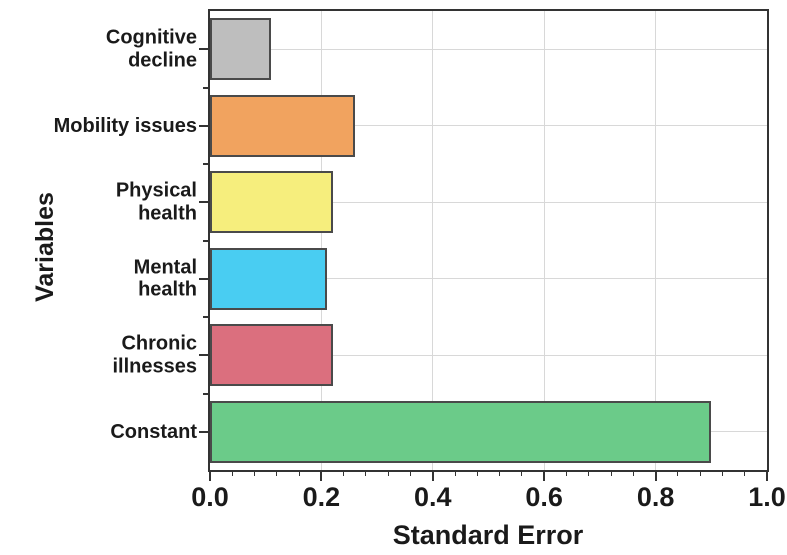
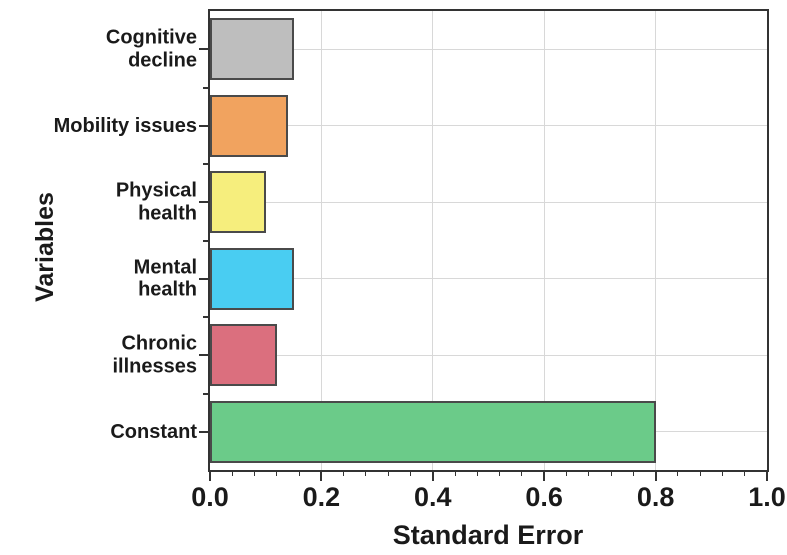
Cognitive decline: 0.11 -> 0.15
Mobility issues: 0.26 -> 0.14
Physical health: 0.22 -> 0.10
Mental health: 0.21 -> 0.15
Chronic illnesses: 0.22 -> 0.12
Constant: 0.90 -> 0.80
